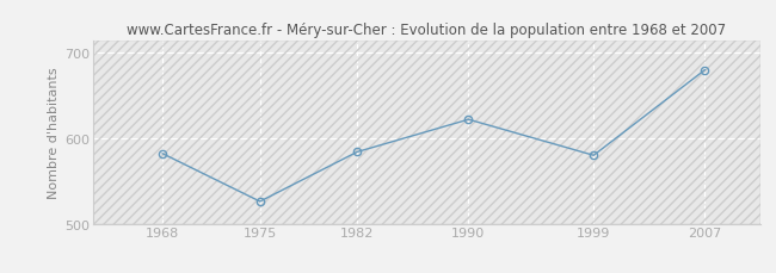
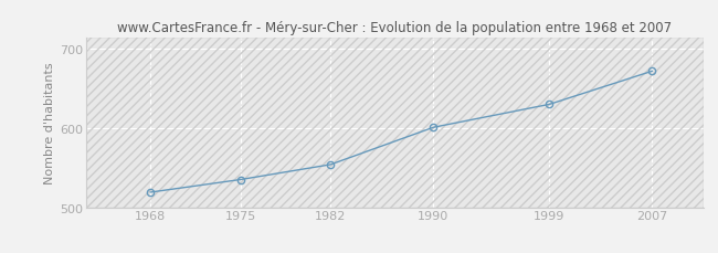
1968: 582 -> 519
1975: 526 -> 535
1982: 584 -> 554
1990: 622 -> 601
1999: 580 -> 630
2007: 680 -> 672
